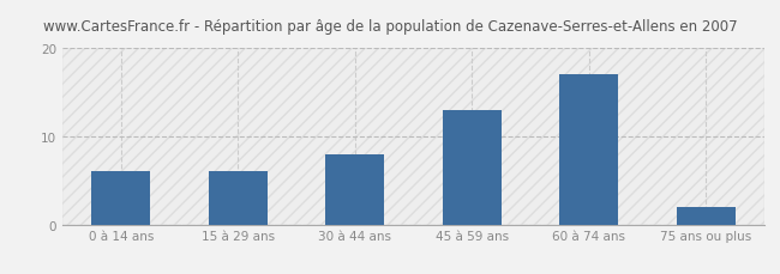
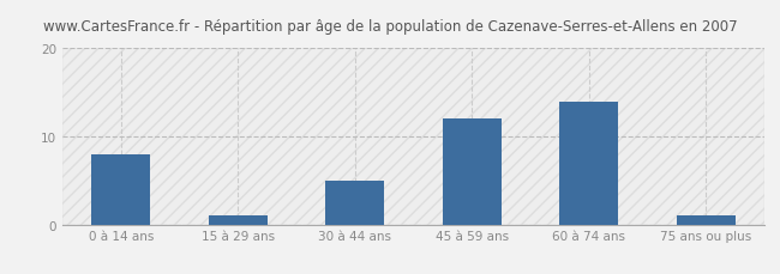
0 à 14 ans: 6 -> 8
15 à 29 ans: 6 -> 1
30 à 44 ans: 8 -> 5
45 à 59 ans: 13 -> 12
60 à 74 ans: 17 -> 14
75 ans ou plus: 2 -> 1
